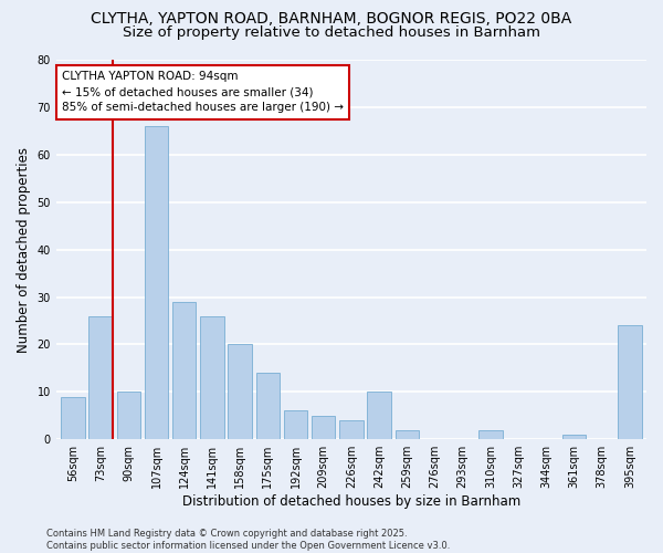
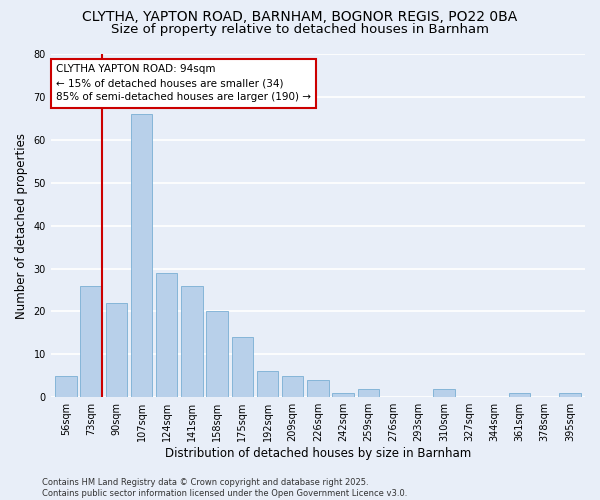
56sqm: 9 -> 5
90sqm: 10 -> 22
242sqm: 10 -> 1
395sqm: 24 -> 1
